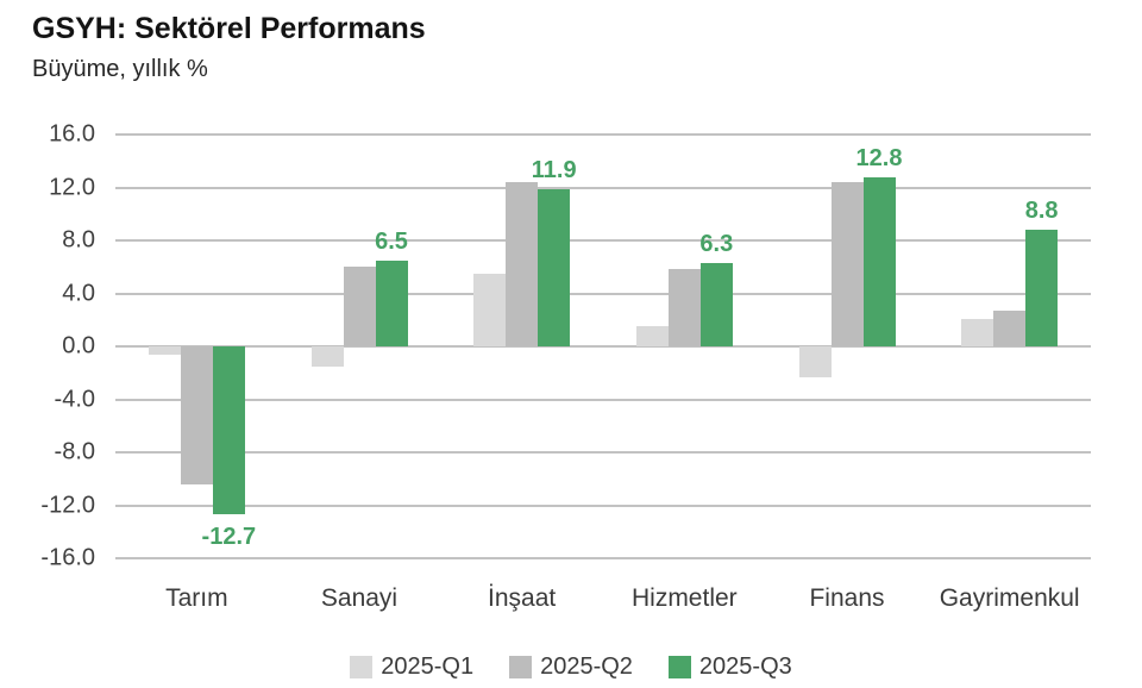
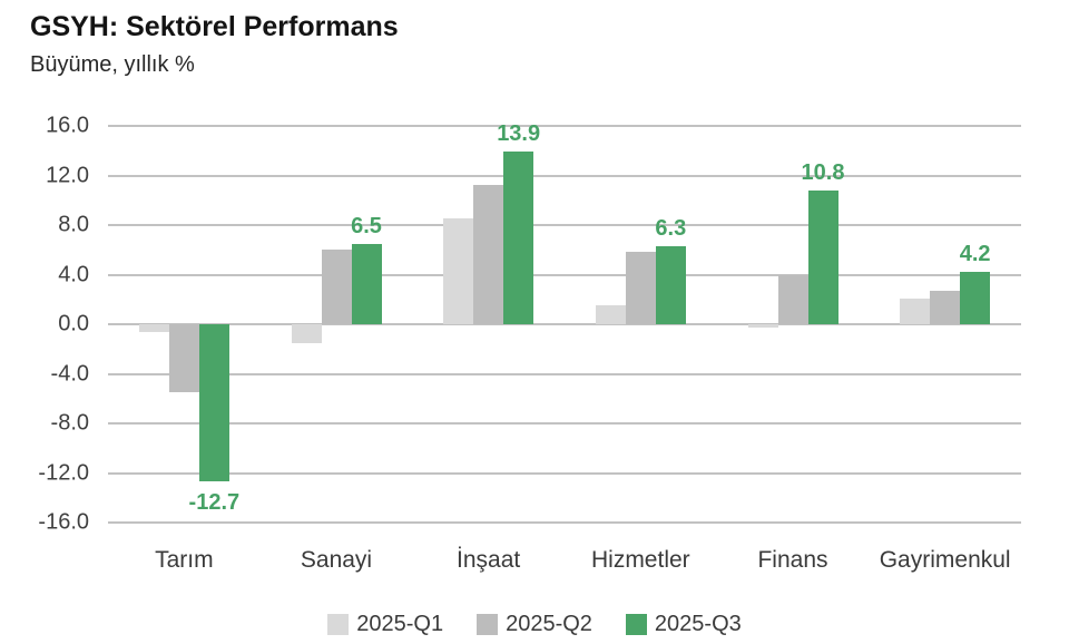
2025-Q2/Tarım: -10.4 -> -5.5
2025-Q1/İnşaat: 5.5 -> 8.5
2025-Q2/İnşaat: 12.4 -> 11.2
2025-Q3/İnşaat: 11.9 -> 13.9
2025-Q1/Finans: -2.3 -> -0.3
2025-Q2/Finans: 12.4 -> 4.0
2025-Q3/Finans: 12.8 -> 10.8
2025-Q3/Gayrimenkul: 8.8 -> 4.2
